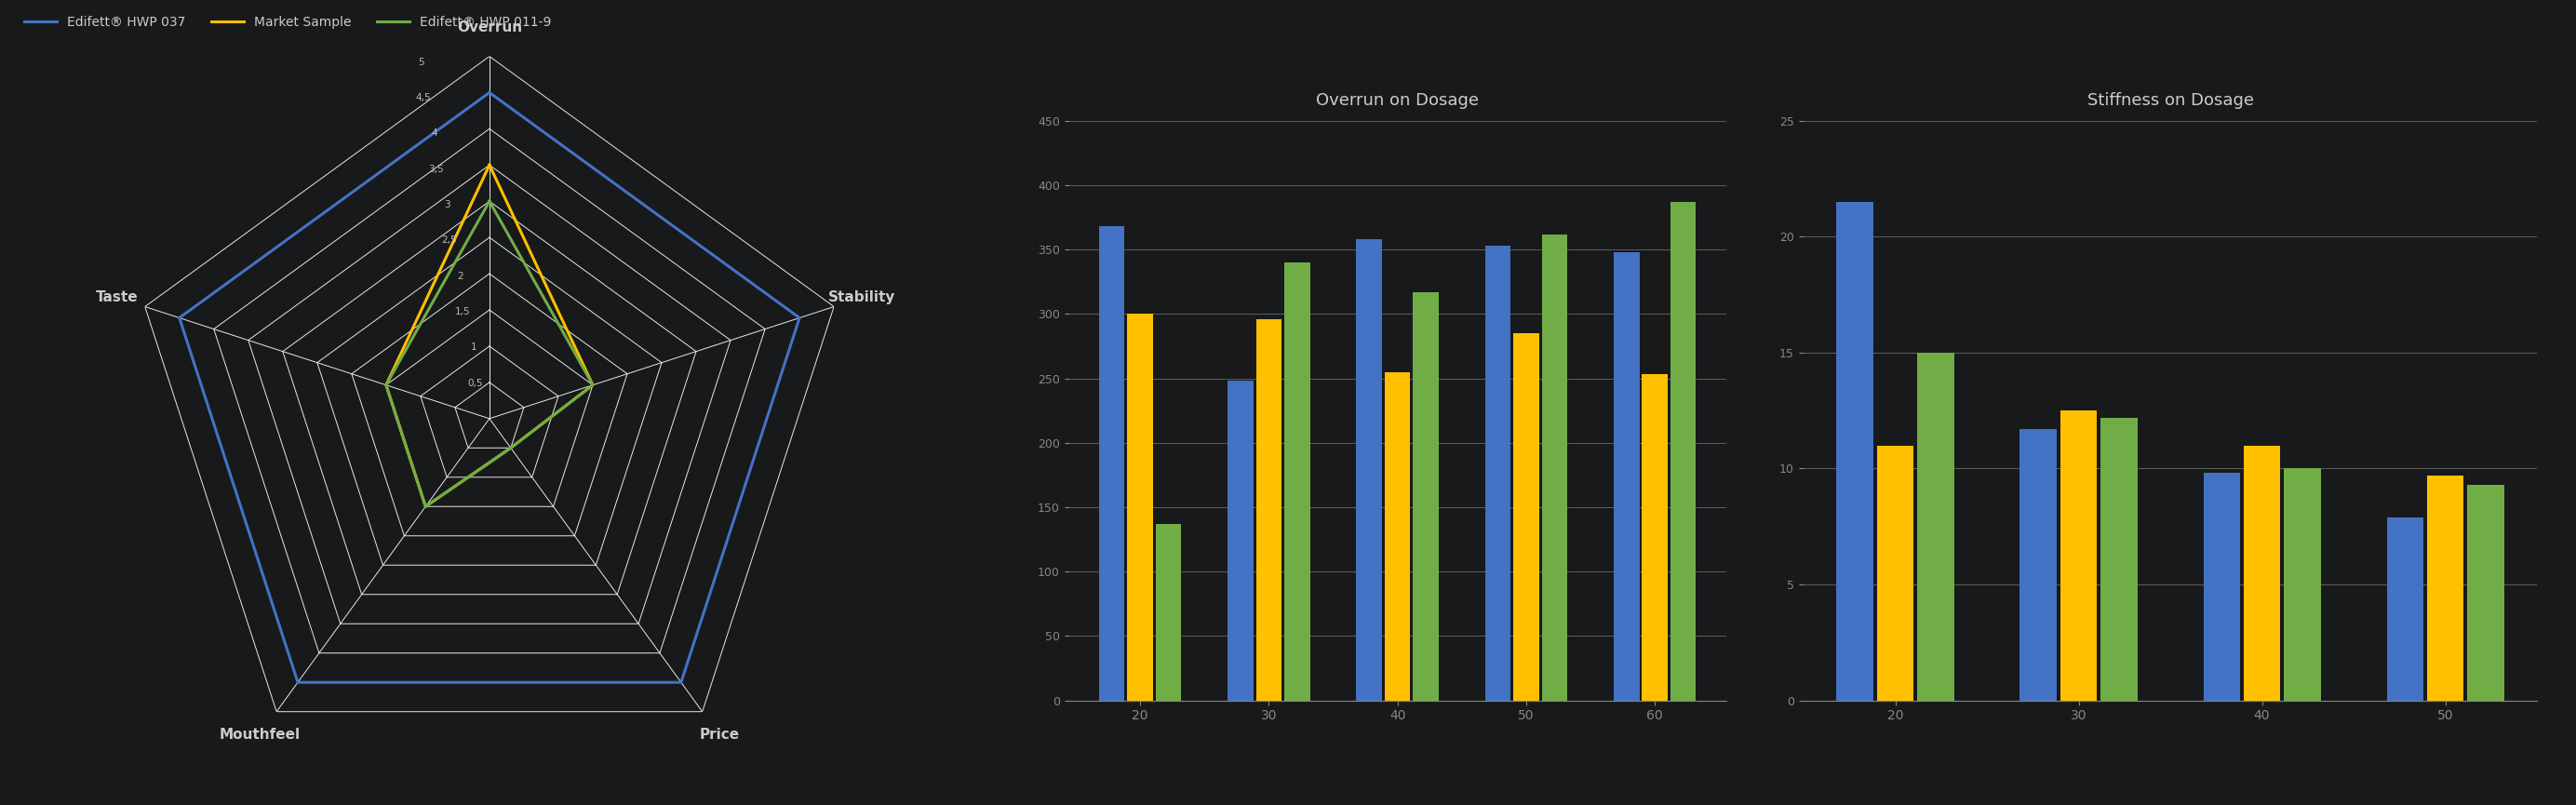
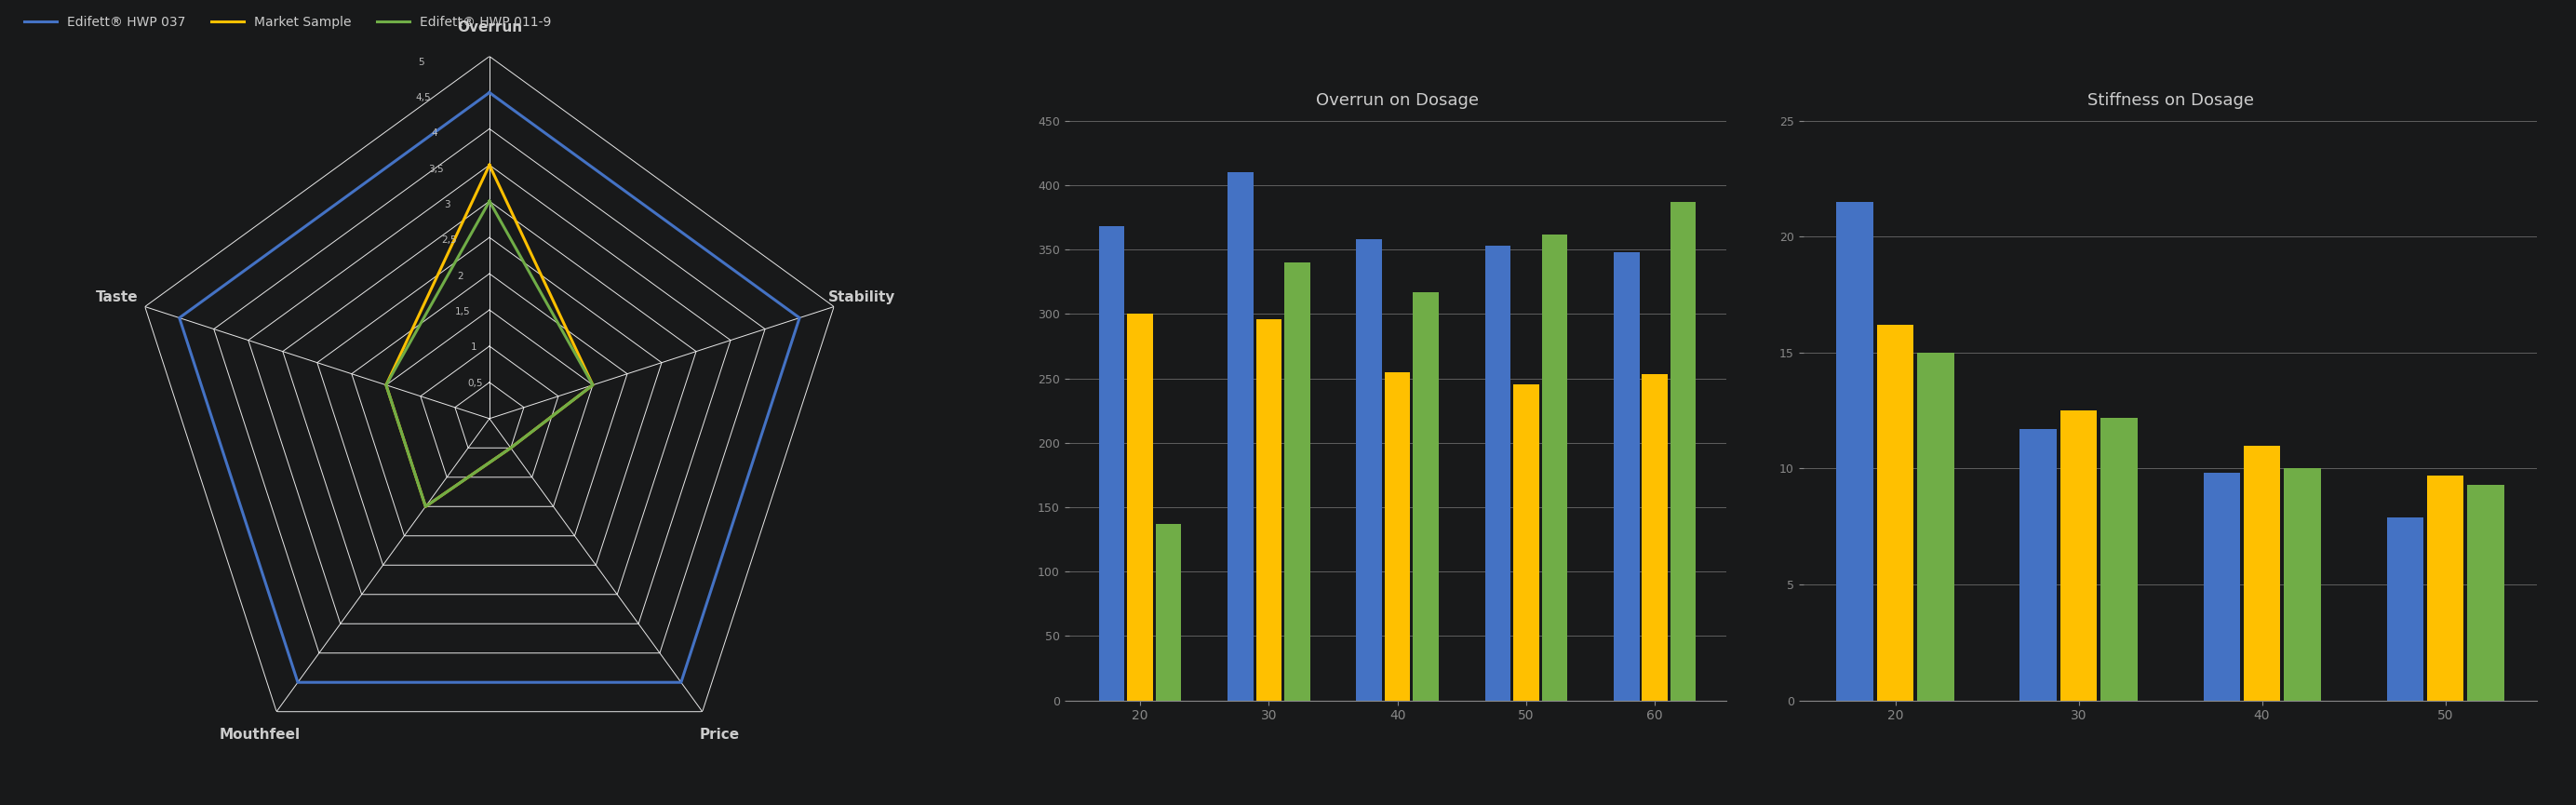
Overrun on Dosage/Edifett® HWP 037/30: 248 -> 410
Overrun on Dosage/Market Sample/50: 285 -> 245
Stiffness on Dosage/Market Sample/20: 11.0 -> 16.2
